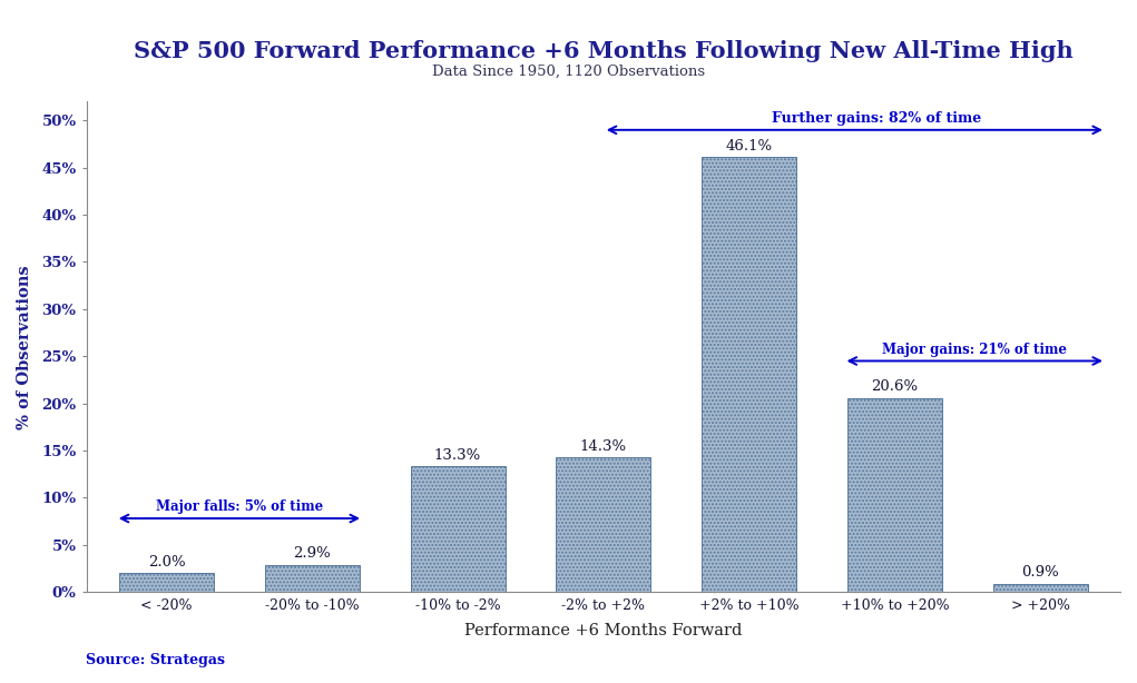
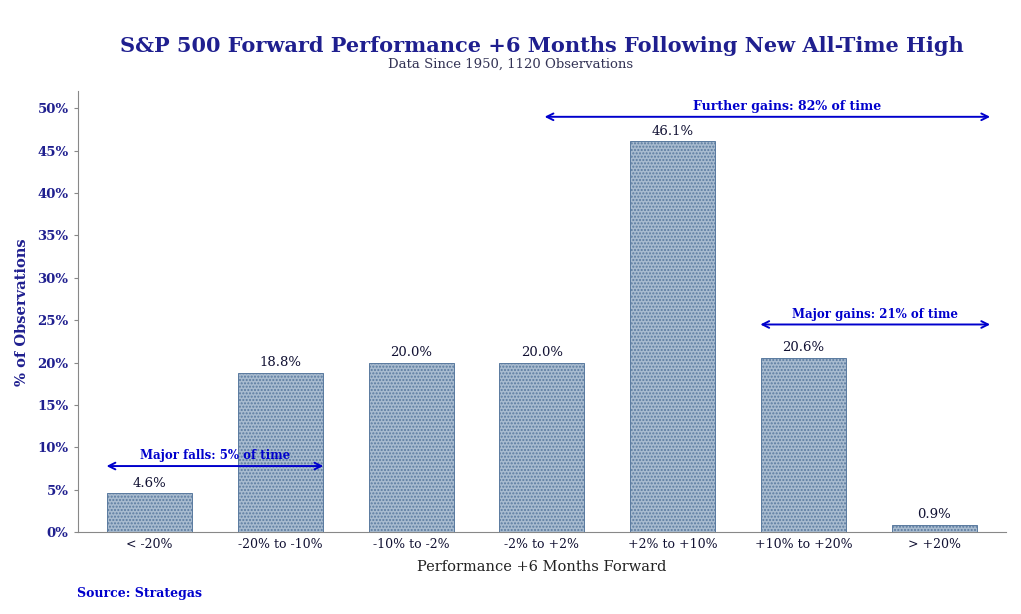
< -20%: 2.0% -> 4.6%
-20% to -10%: 2.9% -> 18.8%
-10% to -2%: 13.3% -> 20.0%
-2% to +2%: 14.3% -> 20.0%
